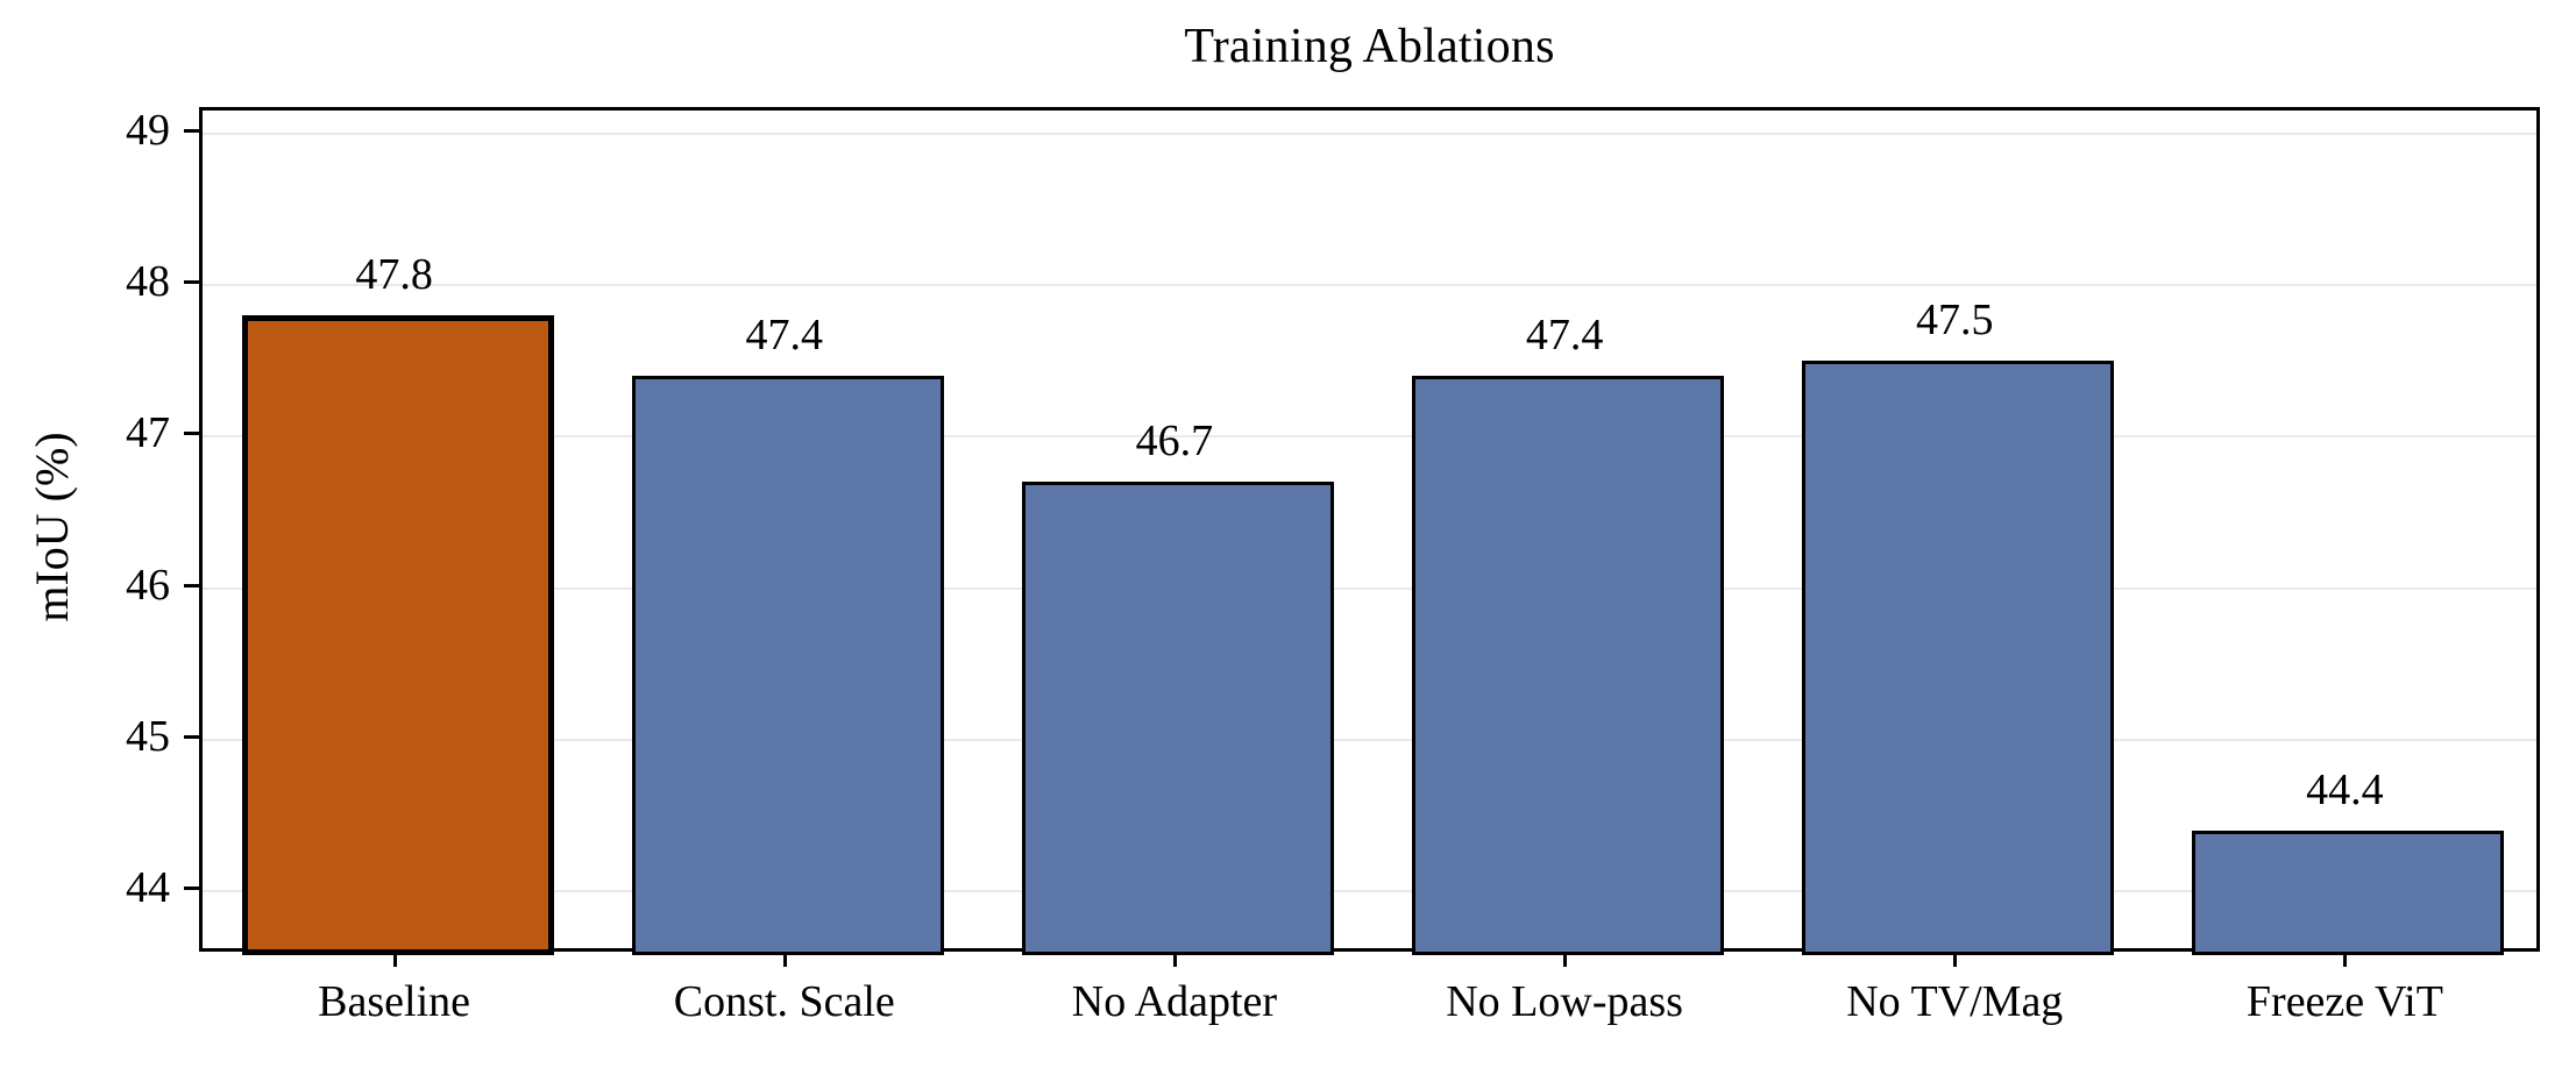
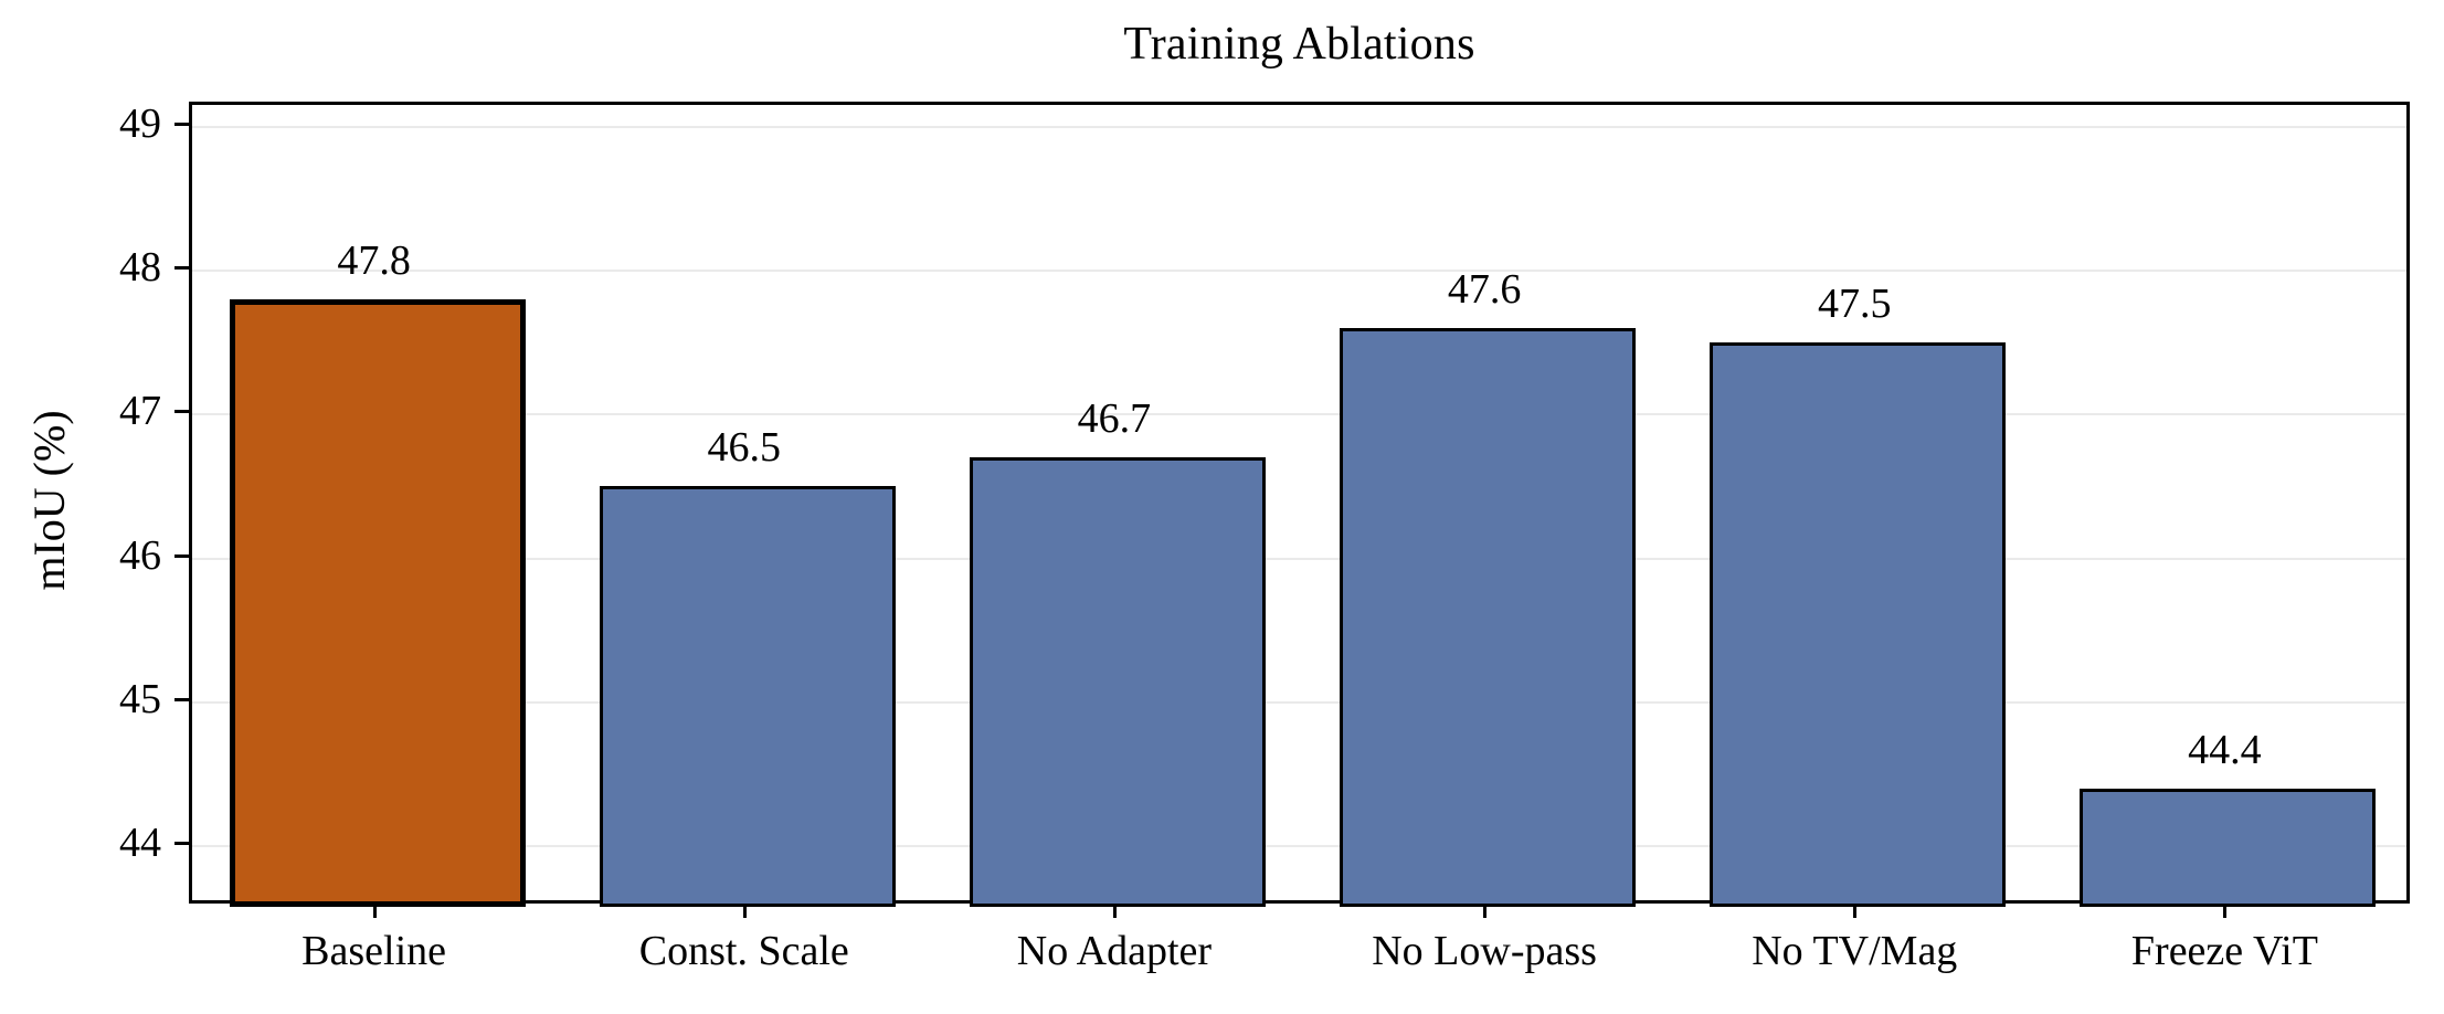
Const. Scale: 47.4 -> 46.5
No Low-pass: 47.4 -> 47.6
